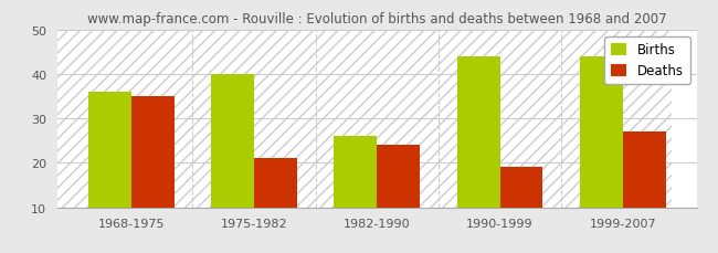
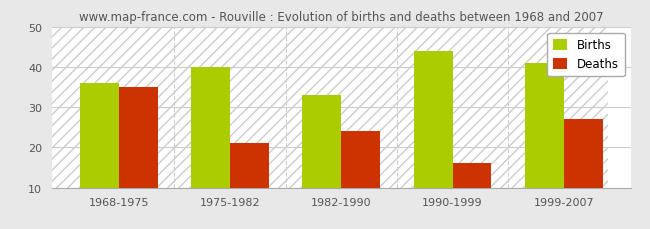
Births/1982-1990: 26 -> 33
Deaths/1990-1999: 19 -> 16
Births/1999-2007: 44 -> 41
